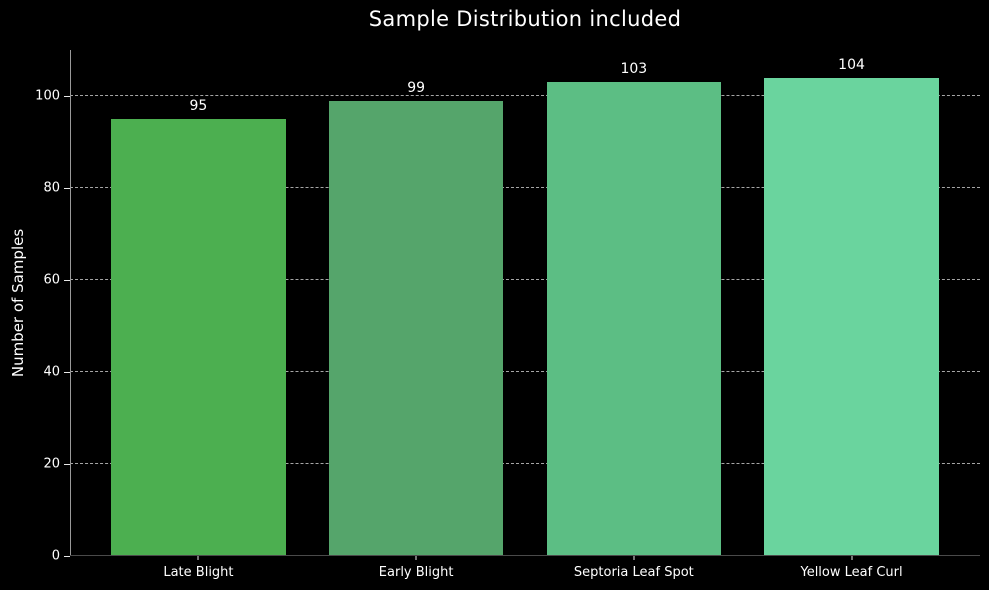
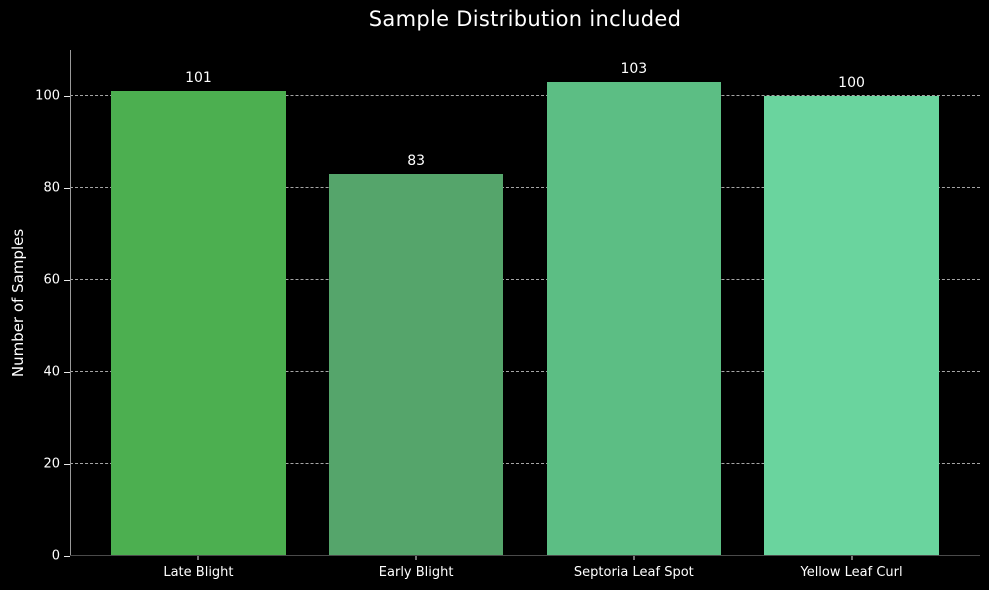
Late Blight: 95 -> 101
Early Blight: 99 -> 83
Yellow Leaf Curl: 104 -> 100
